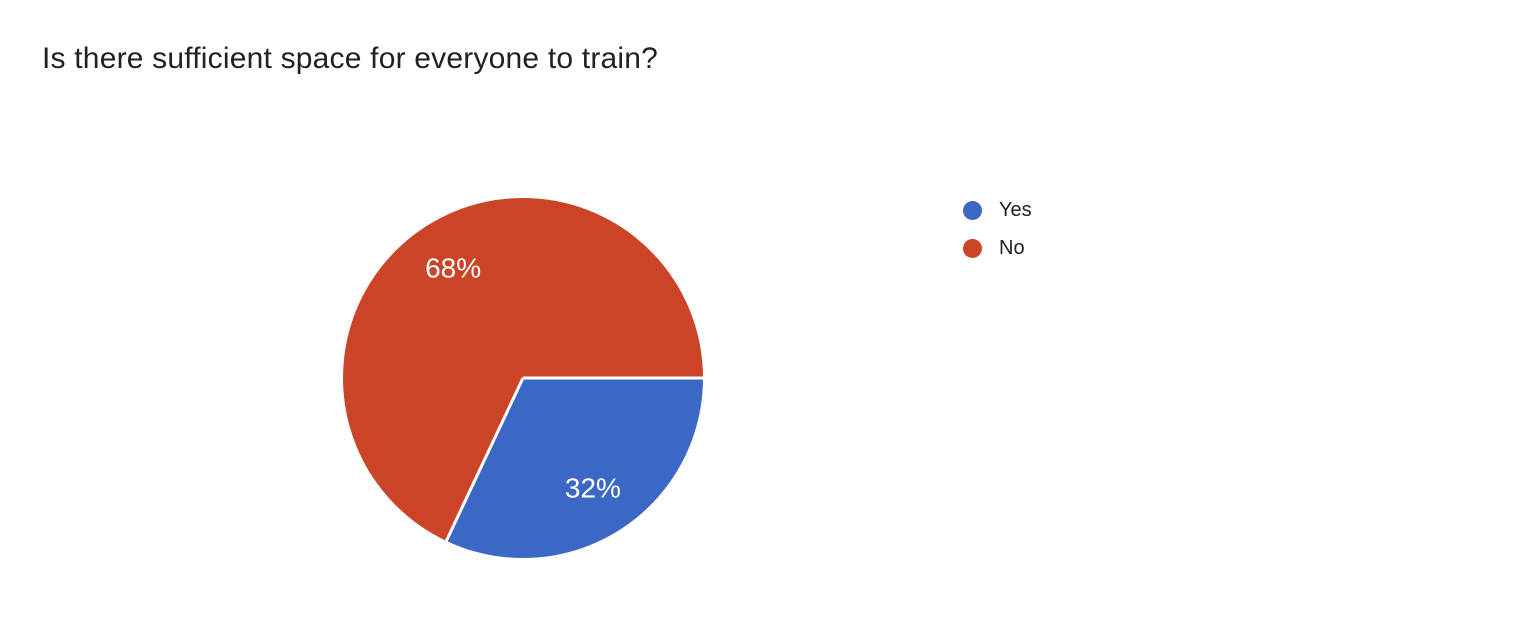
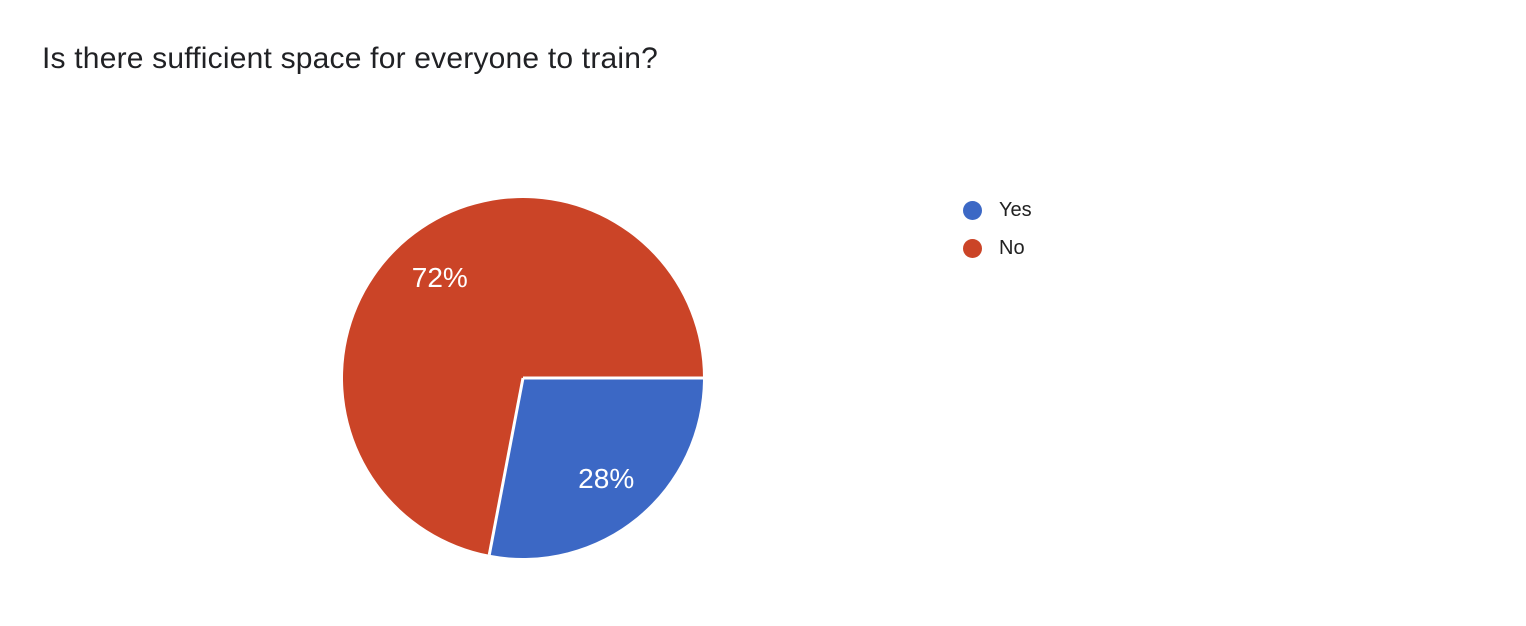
Yes: 32% -> 28%
No: 68% -> 72%
